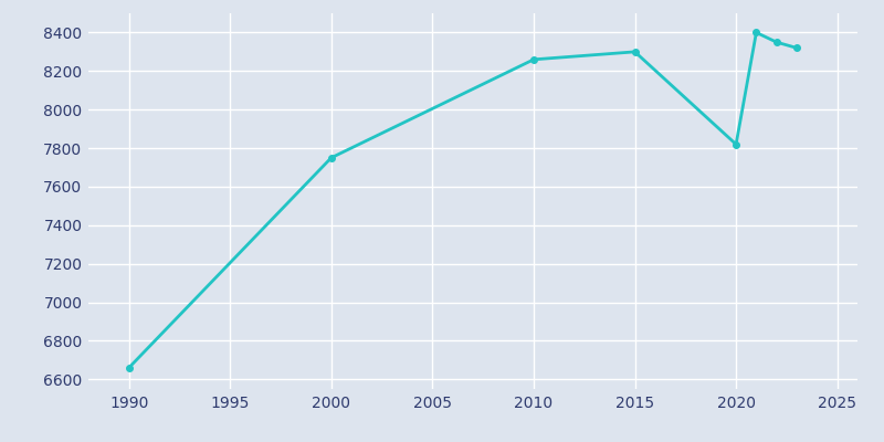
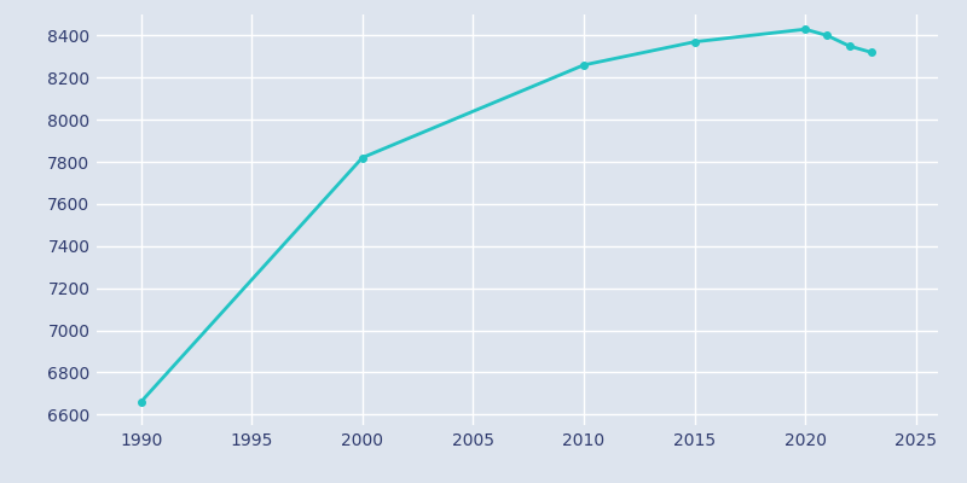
2000: 7750 -> 7820
2015: 8300 -> 8370
2020: 7820 -> 8430
